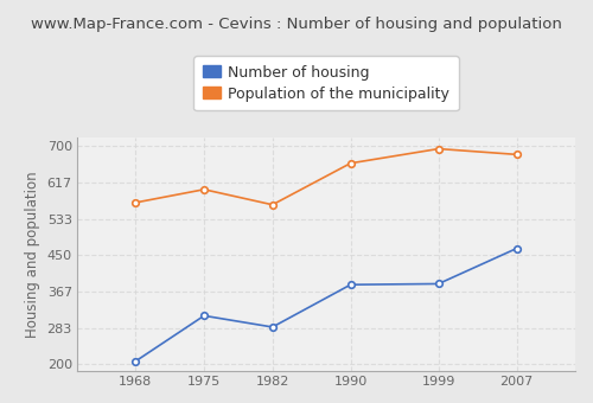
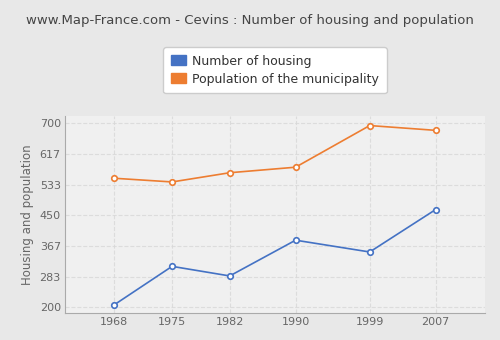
Population of the municipality/1968: 570 -> 550
Population of the municipality/1975: 600 -> 540
Population of the municipality/1990: 660 -> 580
Number of housing/1999: 384 -> 350
